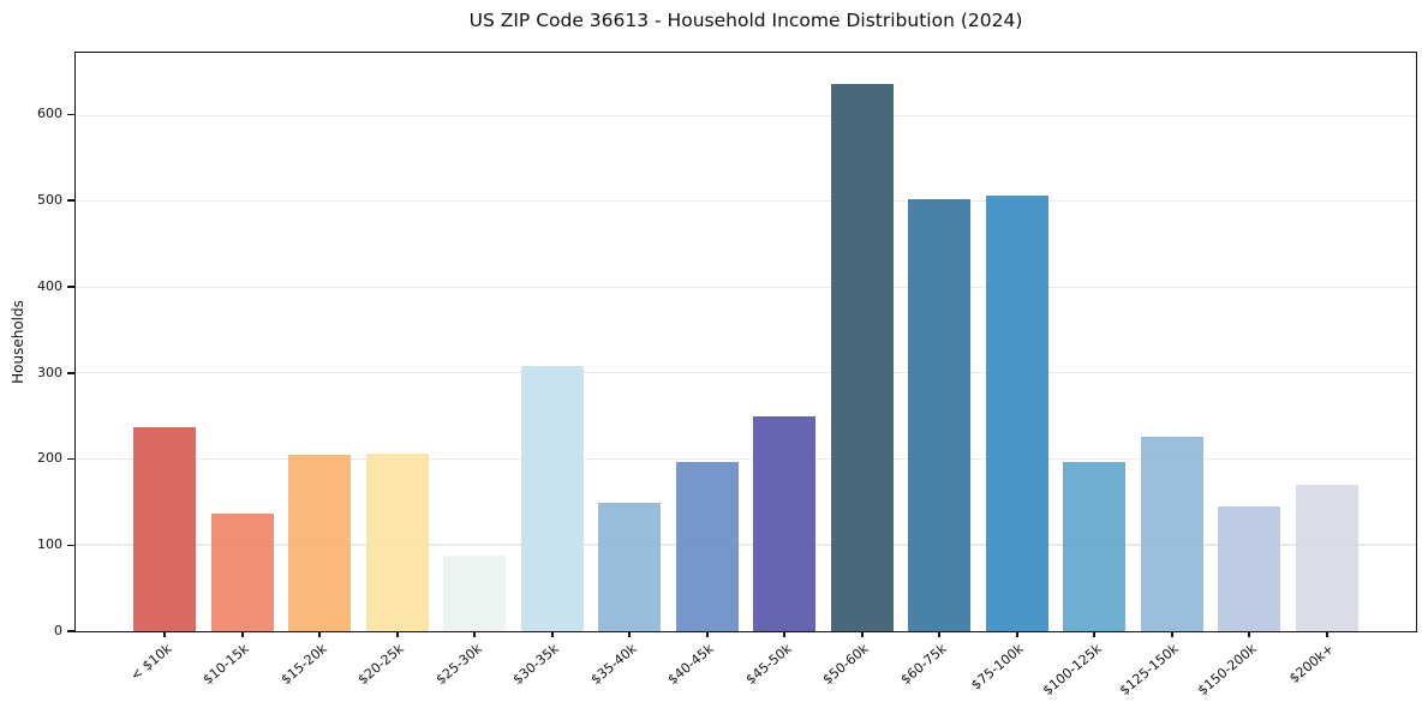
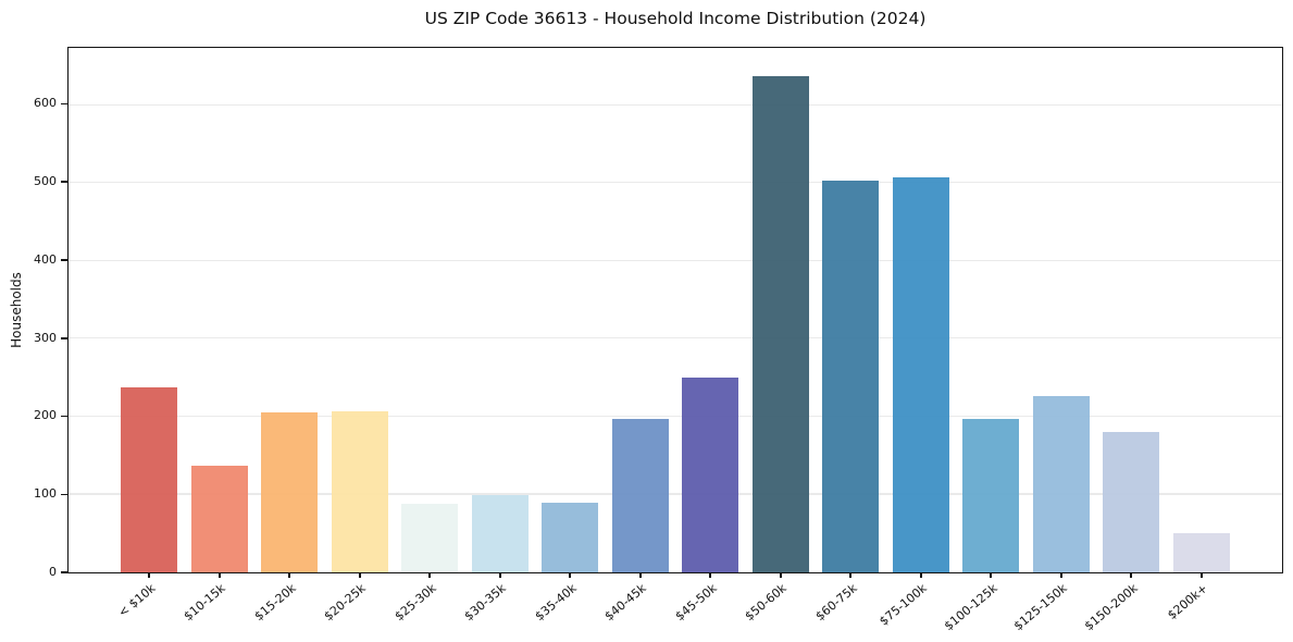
$30-35k: 310 -> 100
$35-40k: 150 -> 90
$150-200k: 140 -> 180
$200k+: 170 -> 50
